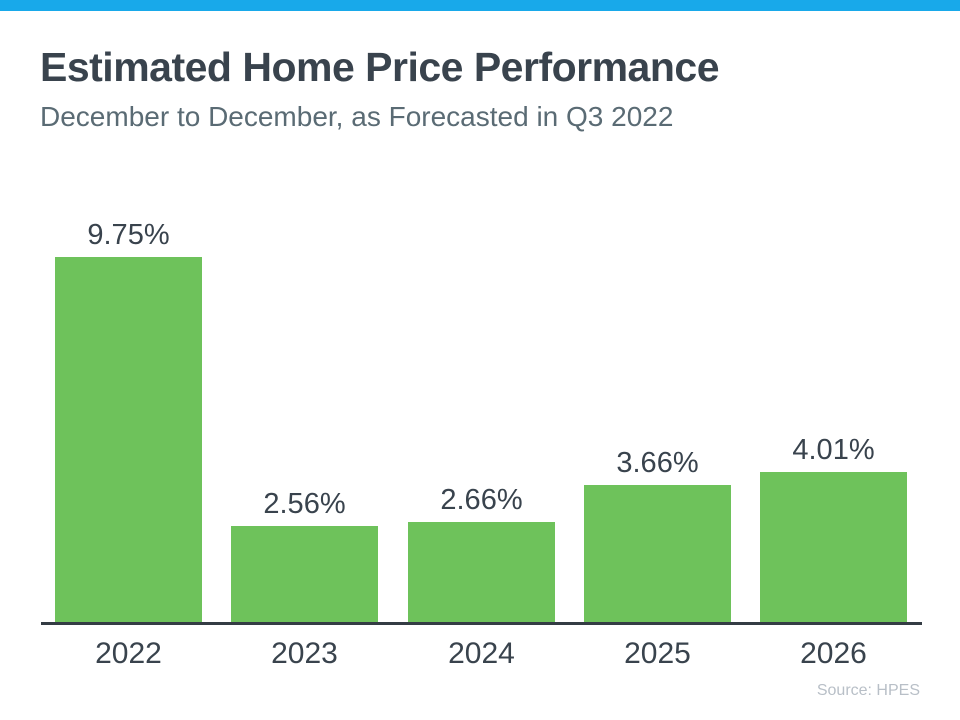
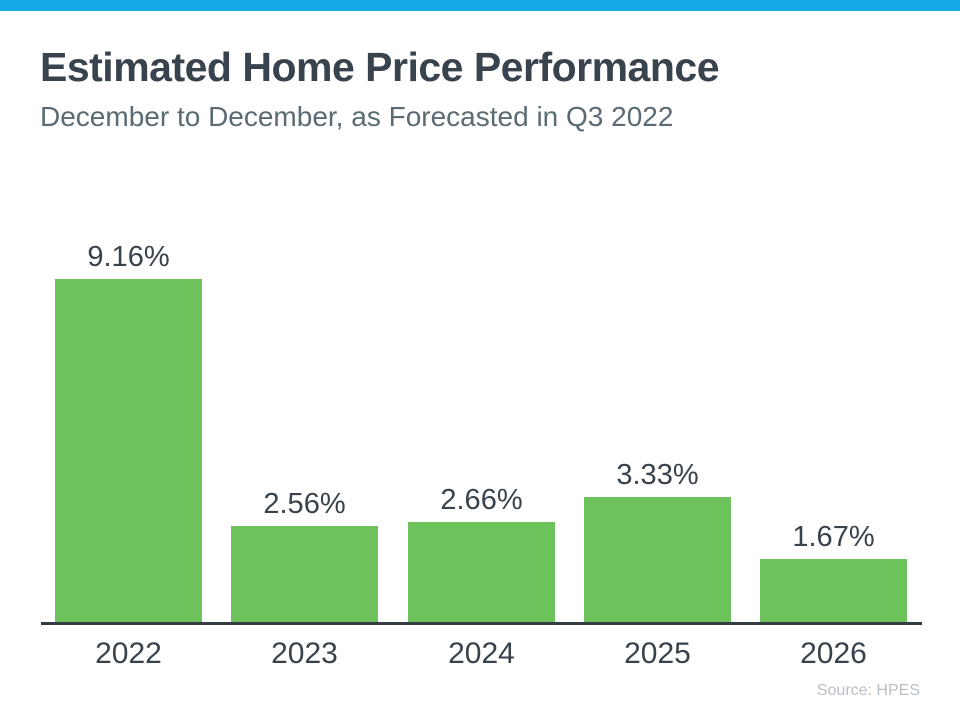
2022: 9.75% -> 9.16%
2025: 3.66% -> 3.33%
2026: 4.01% -> 1.67%
